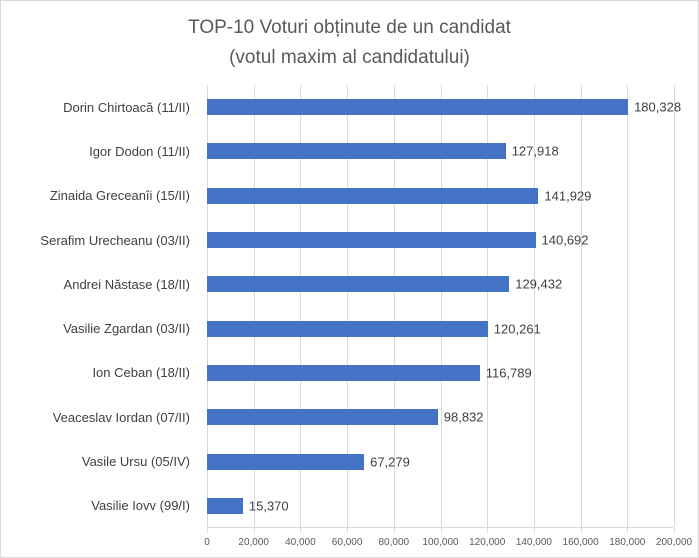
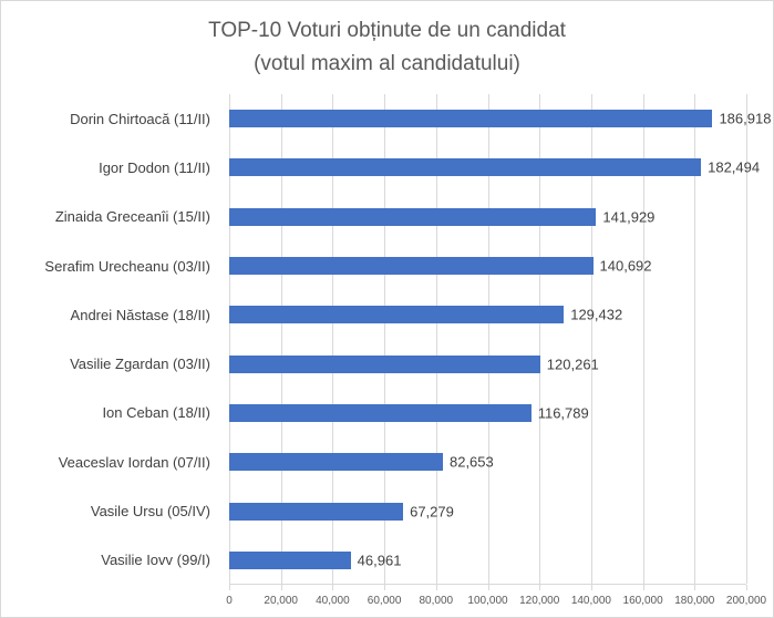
Dorin Chirtoacă (11/II): 180,328 -> 186,918
Igor Dodon (11/II): 127,918 -> 182,494
Veaceslav Iordan (07/II): 98,832 -> 82,653
Vasilie Iovv (99/I): 15,370 -> 46,961
